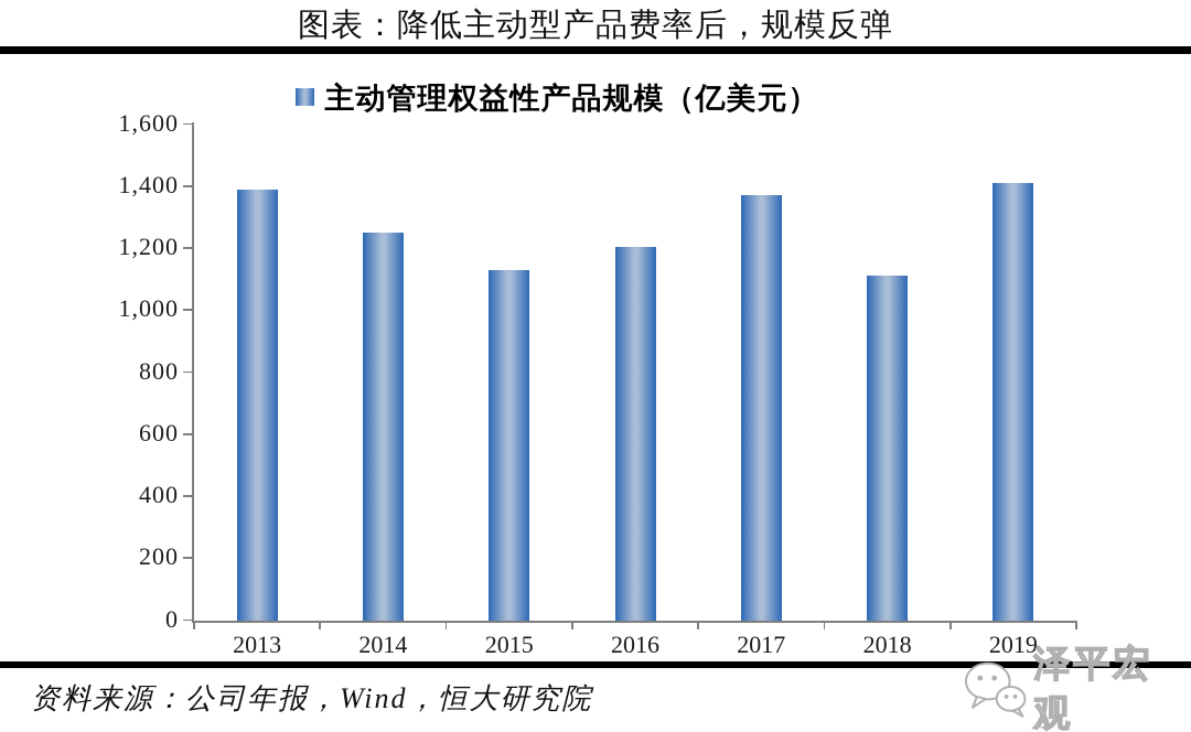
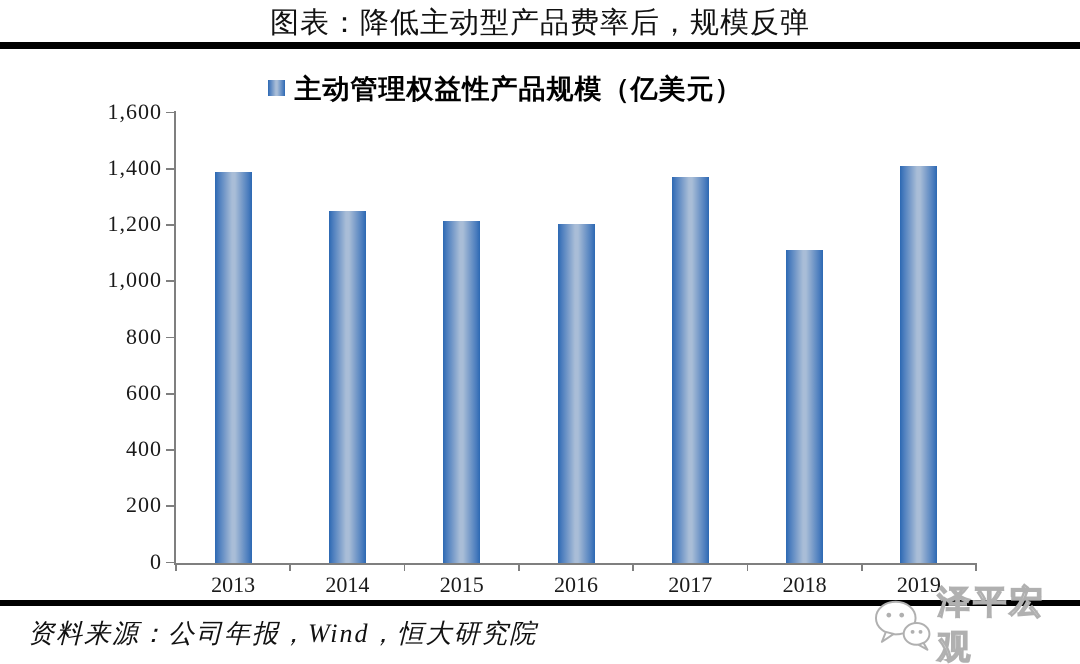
2015: 1130 -> 1220
